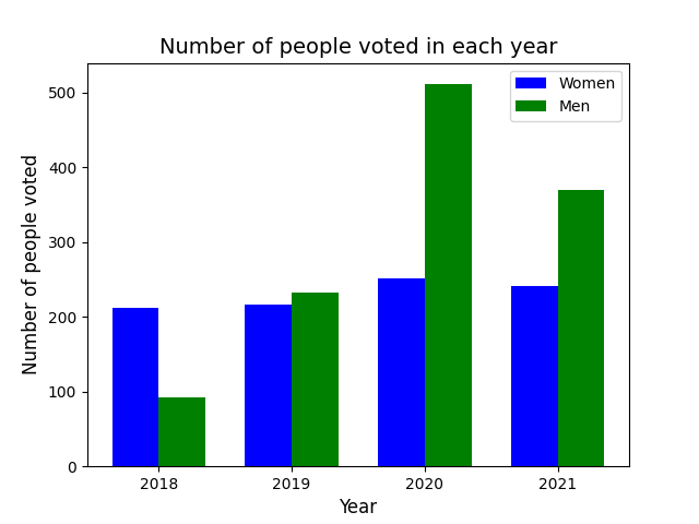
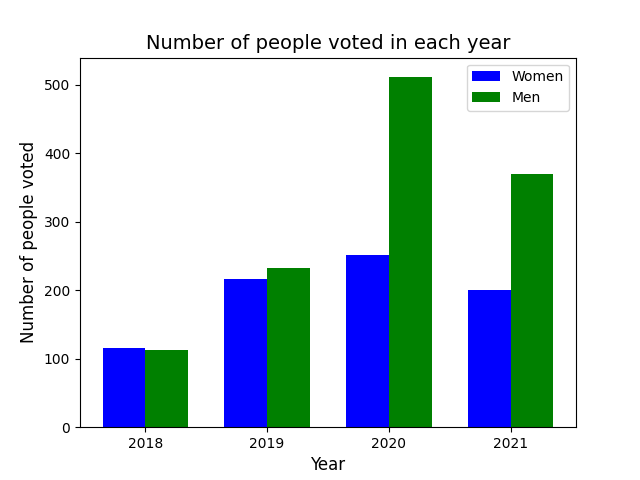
Women/2018: 212 -> 115
Men/2018: 92 -> 113
Women/2021: 242 -> 201
